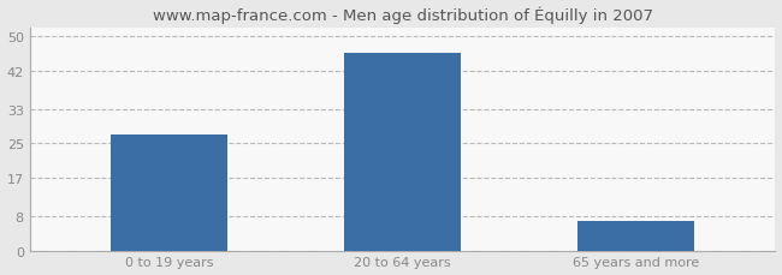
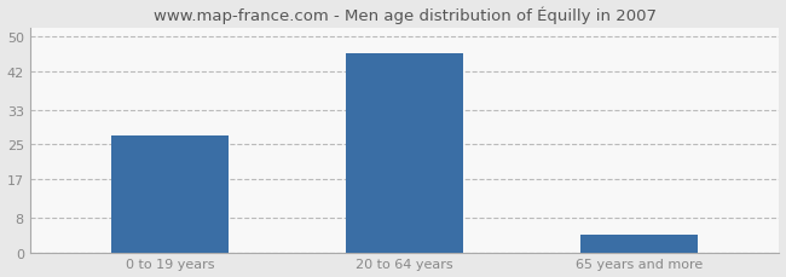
65 years and more: 7 -> 4
